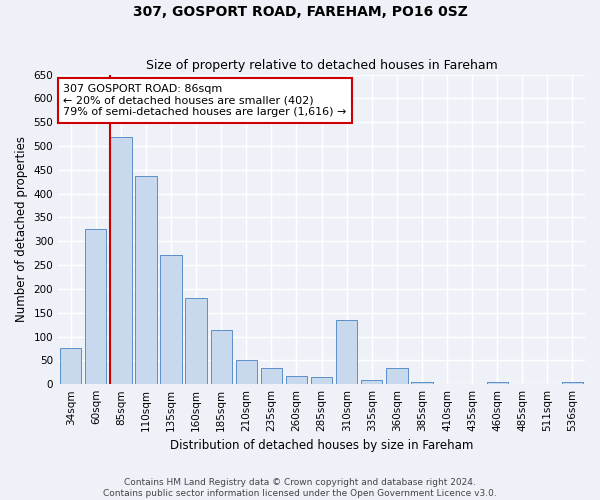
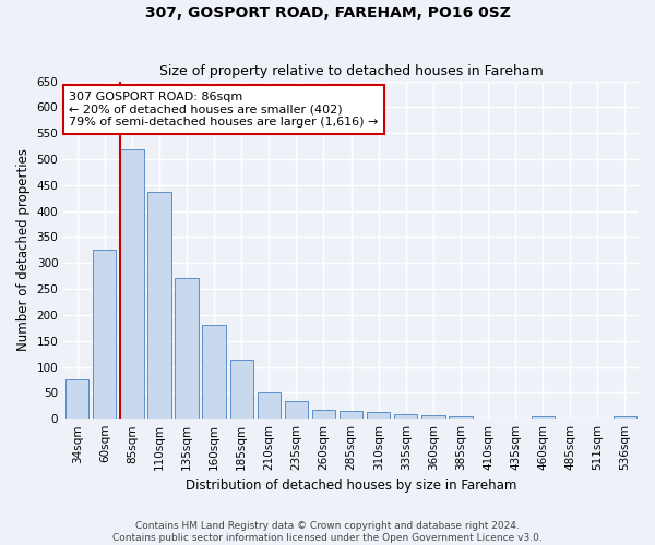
310sqm: 135 -> 12
360sqm: 35 -> 7
